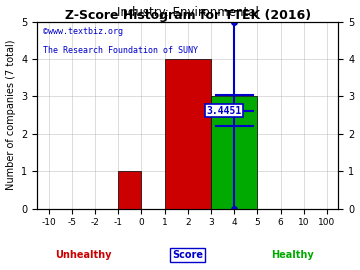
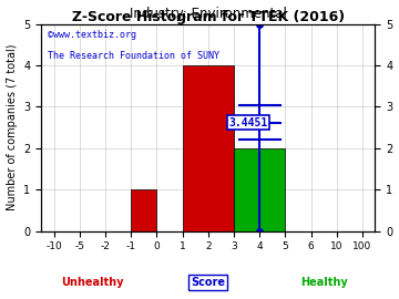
4: 3 -> 2
